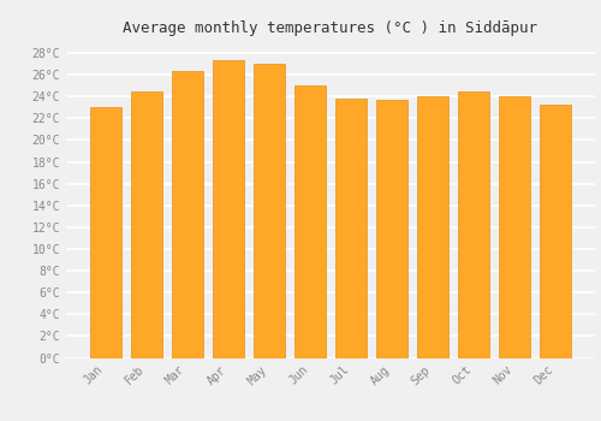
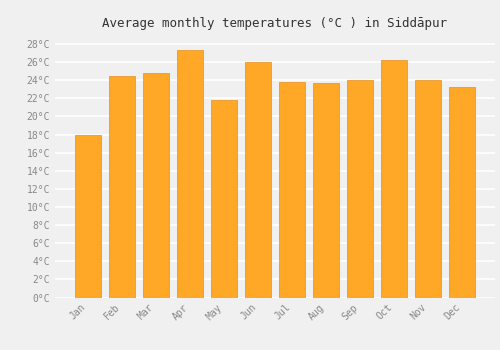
Jan: 23.0°C -> 18.0°C
Mar: 26.3°C -> 24.8°C
May: 27.0°C -> 21.8°C
Jun: 25.0°C -> 26.0°C
Oct: 24.5°C -> 26.2°C
